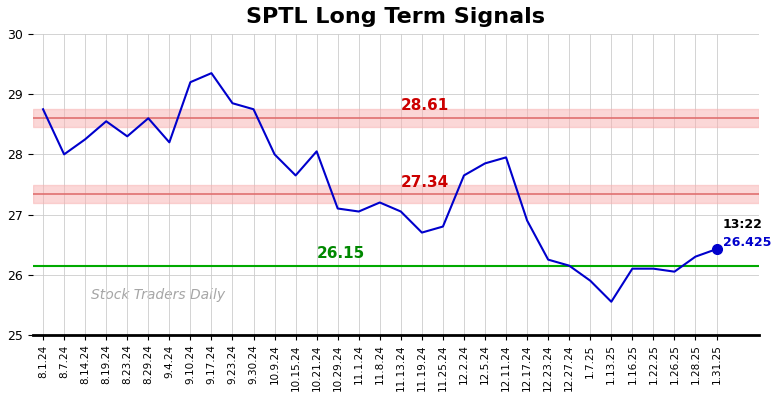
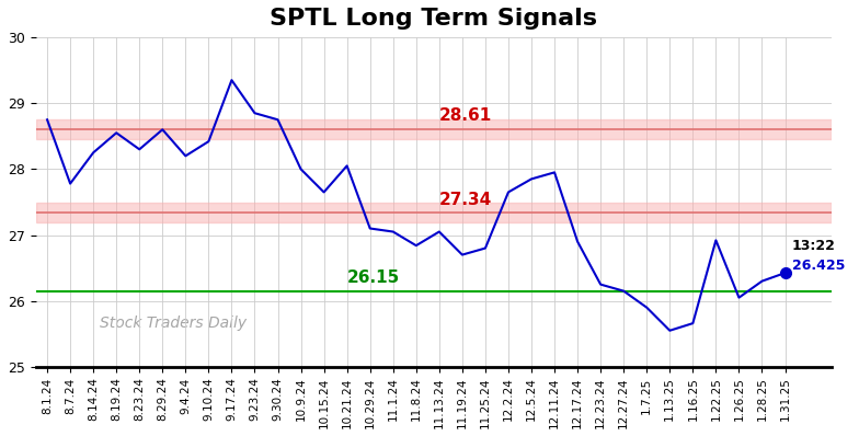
8.7.24: 28.00 -> 27.78
9.10.24: 29.20 -> 28.42
11.8.24: 27.20 -> 26.84
1.16.25: 26.10 -> 25.66
1.22.25: 26.10 -> 26.92
